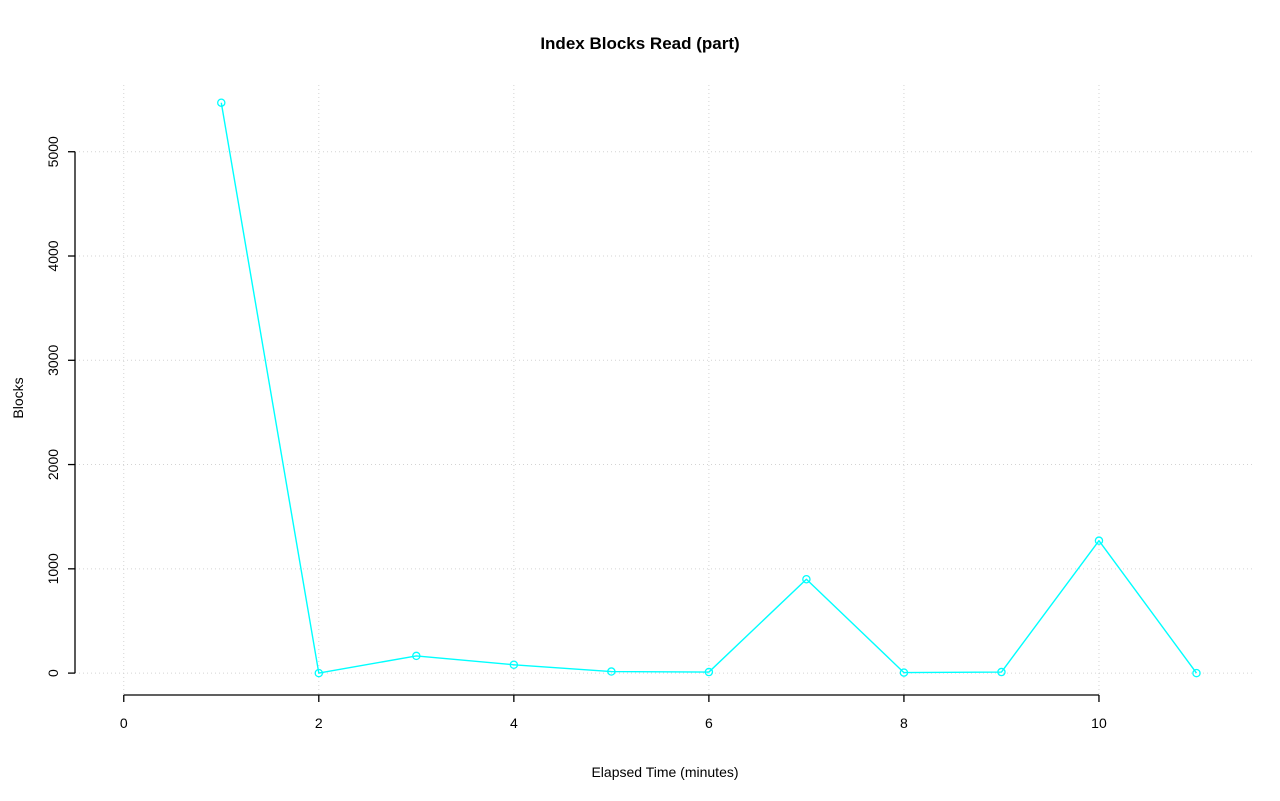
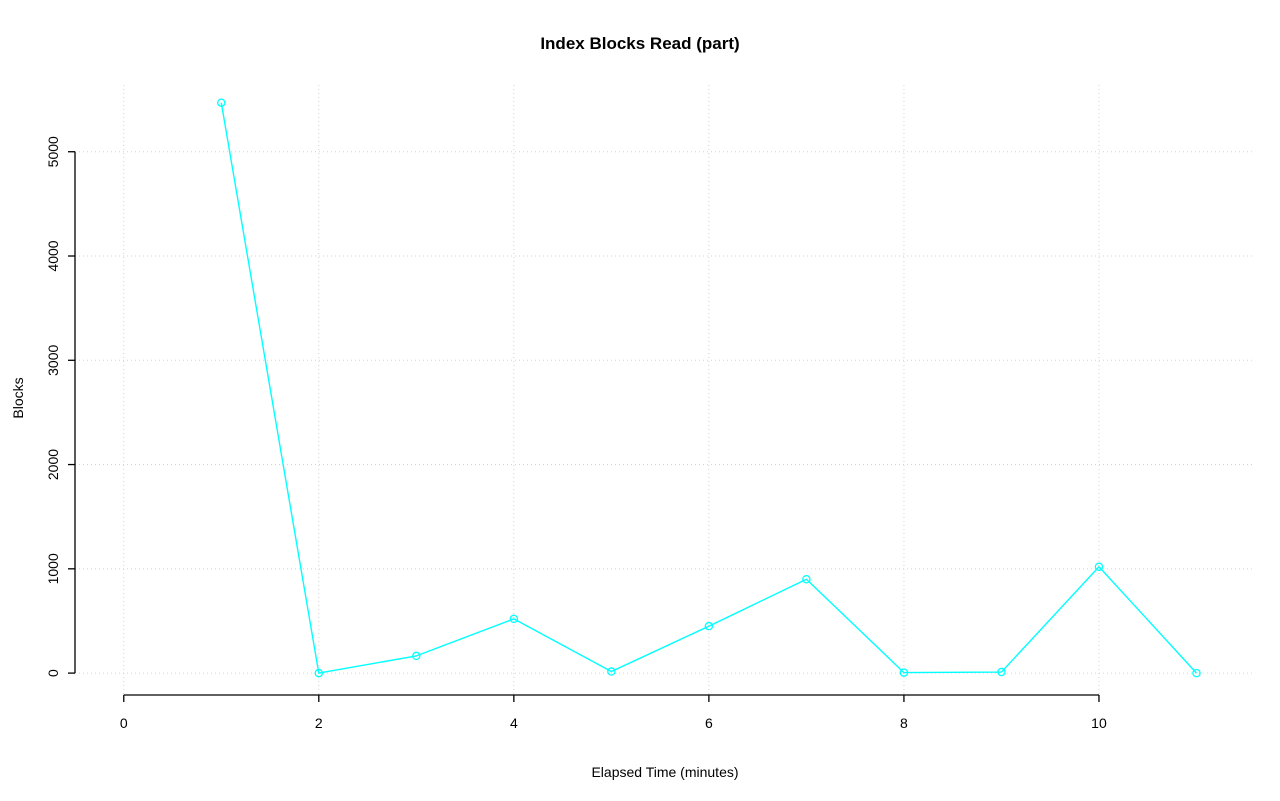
4: 80 -> 520
6: 10 -> 450
10: 1270 -> 1020
